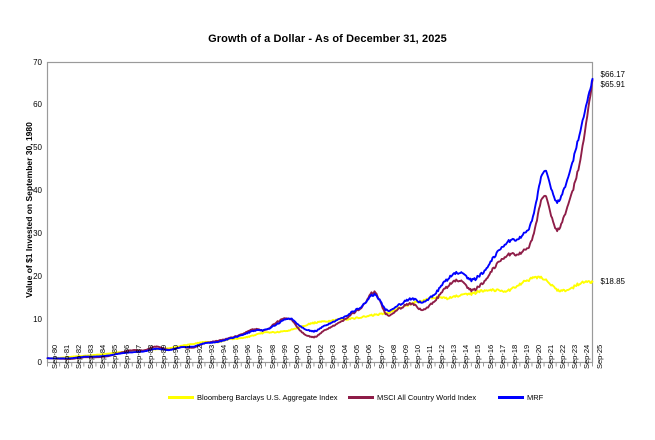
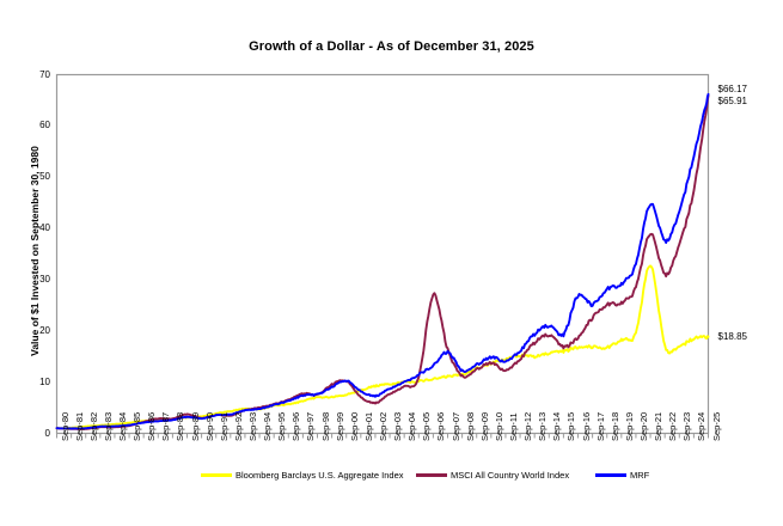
MSCI All Country World Index/Sep-06: 13 -> 27
MRF/Sep-16: 21 -> 27
Bloomberg Barclays U.S. Aggregate Index/Sep-21: 20 -> 33
